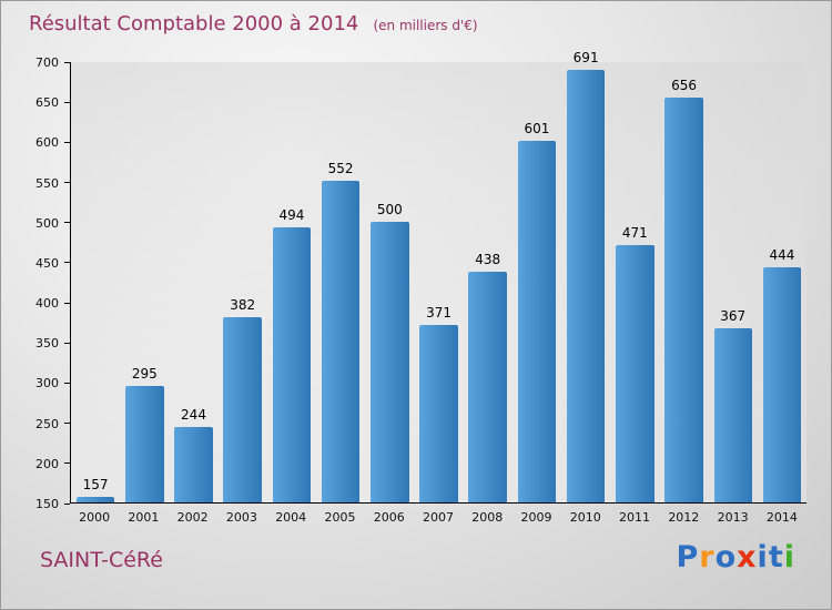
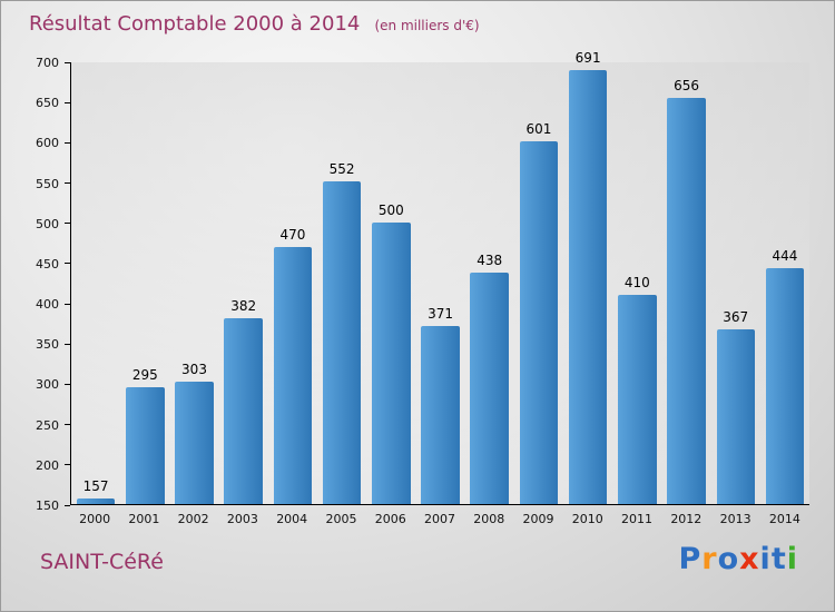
2002: 244 -> 303
2004: 494 -> 470
2011: 471 -> 410
